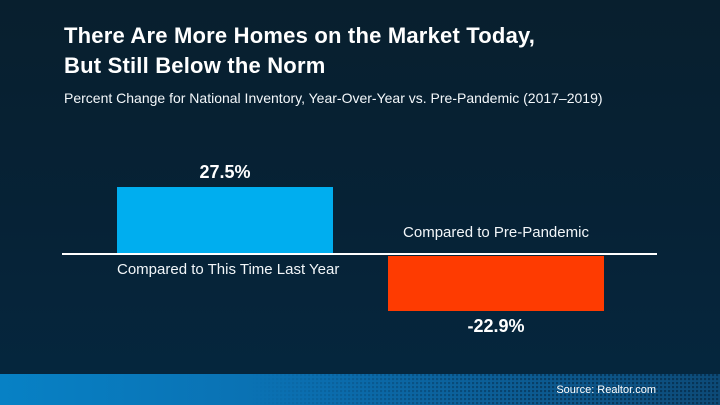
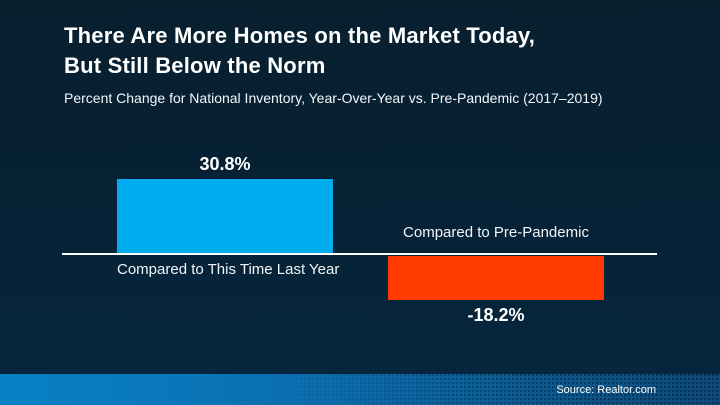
Compared to This Time Last Year: 27.5% -> 30.8%
Compared to Pre-Pandemic: -22.9% -> -18.2%
